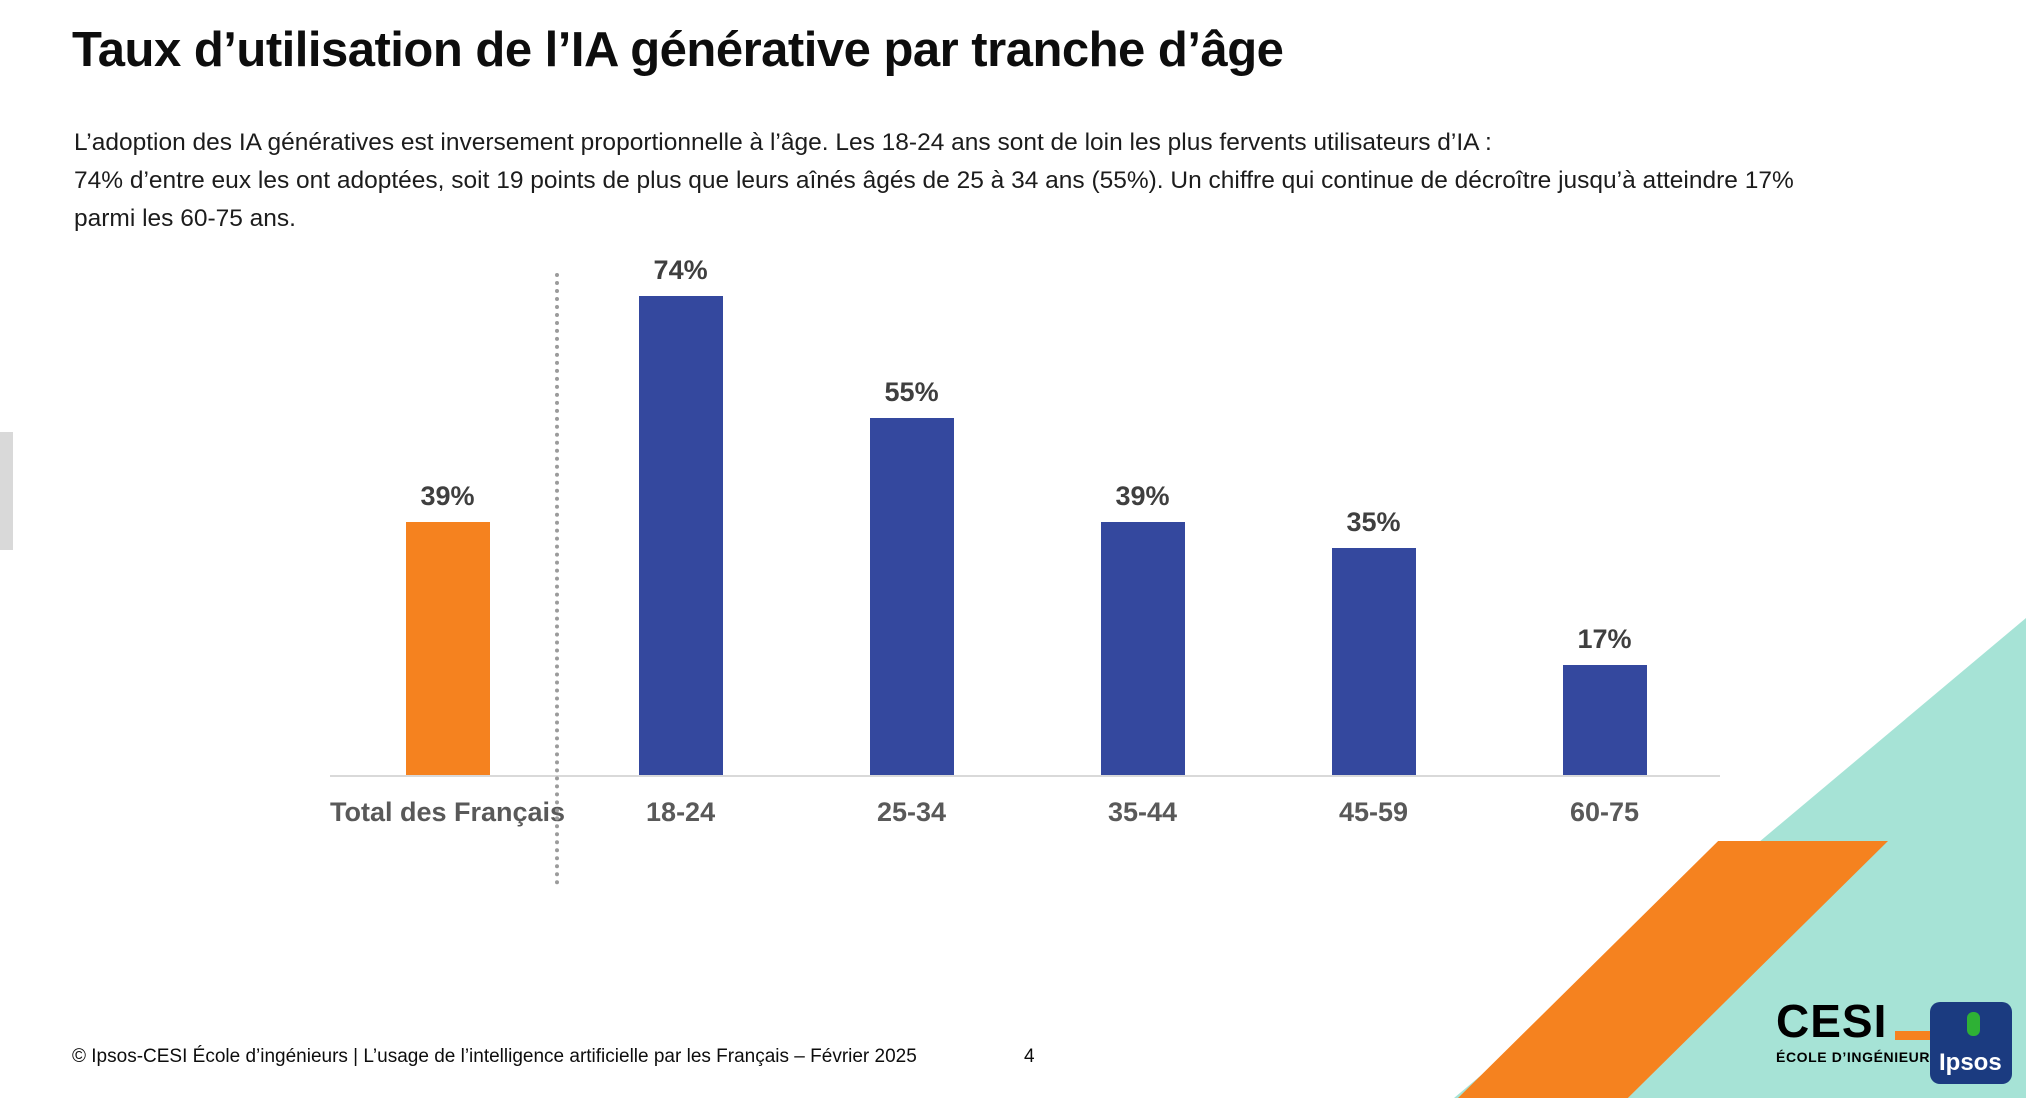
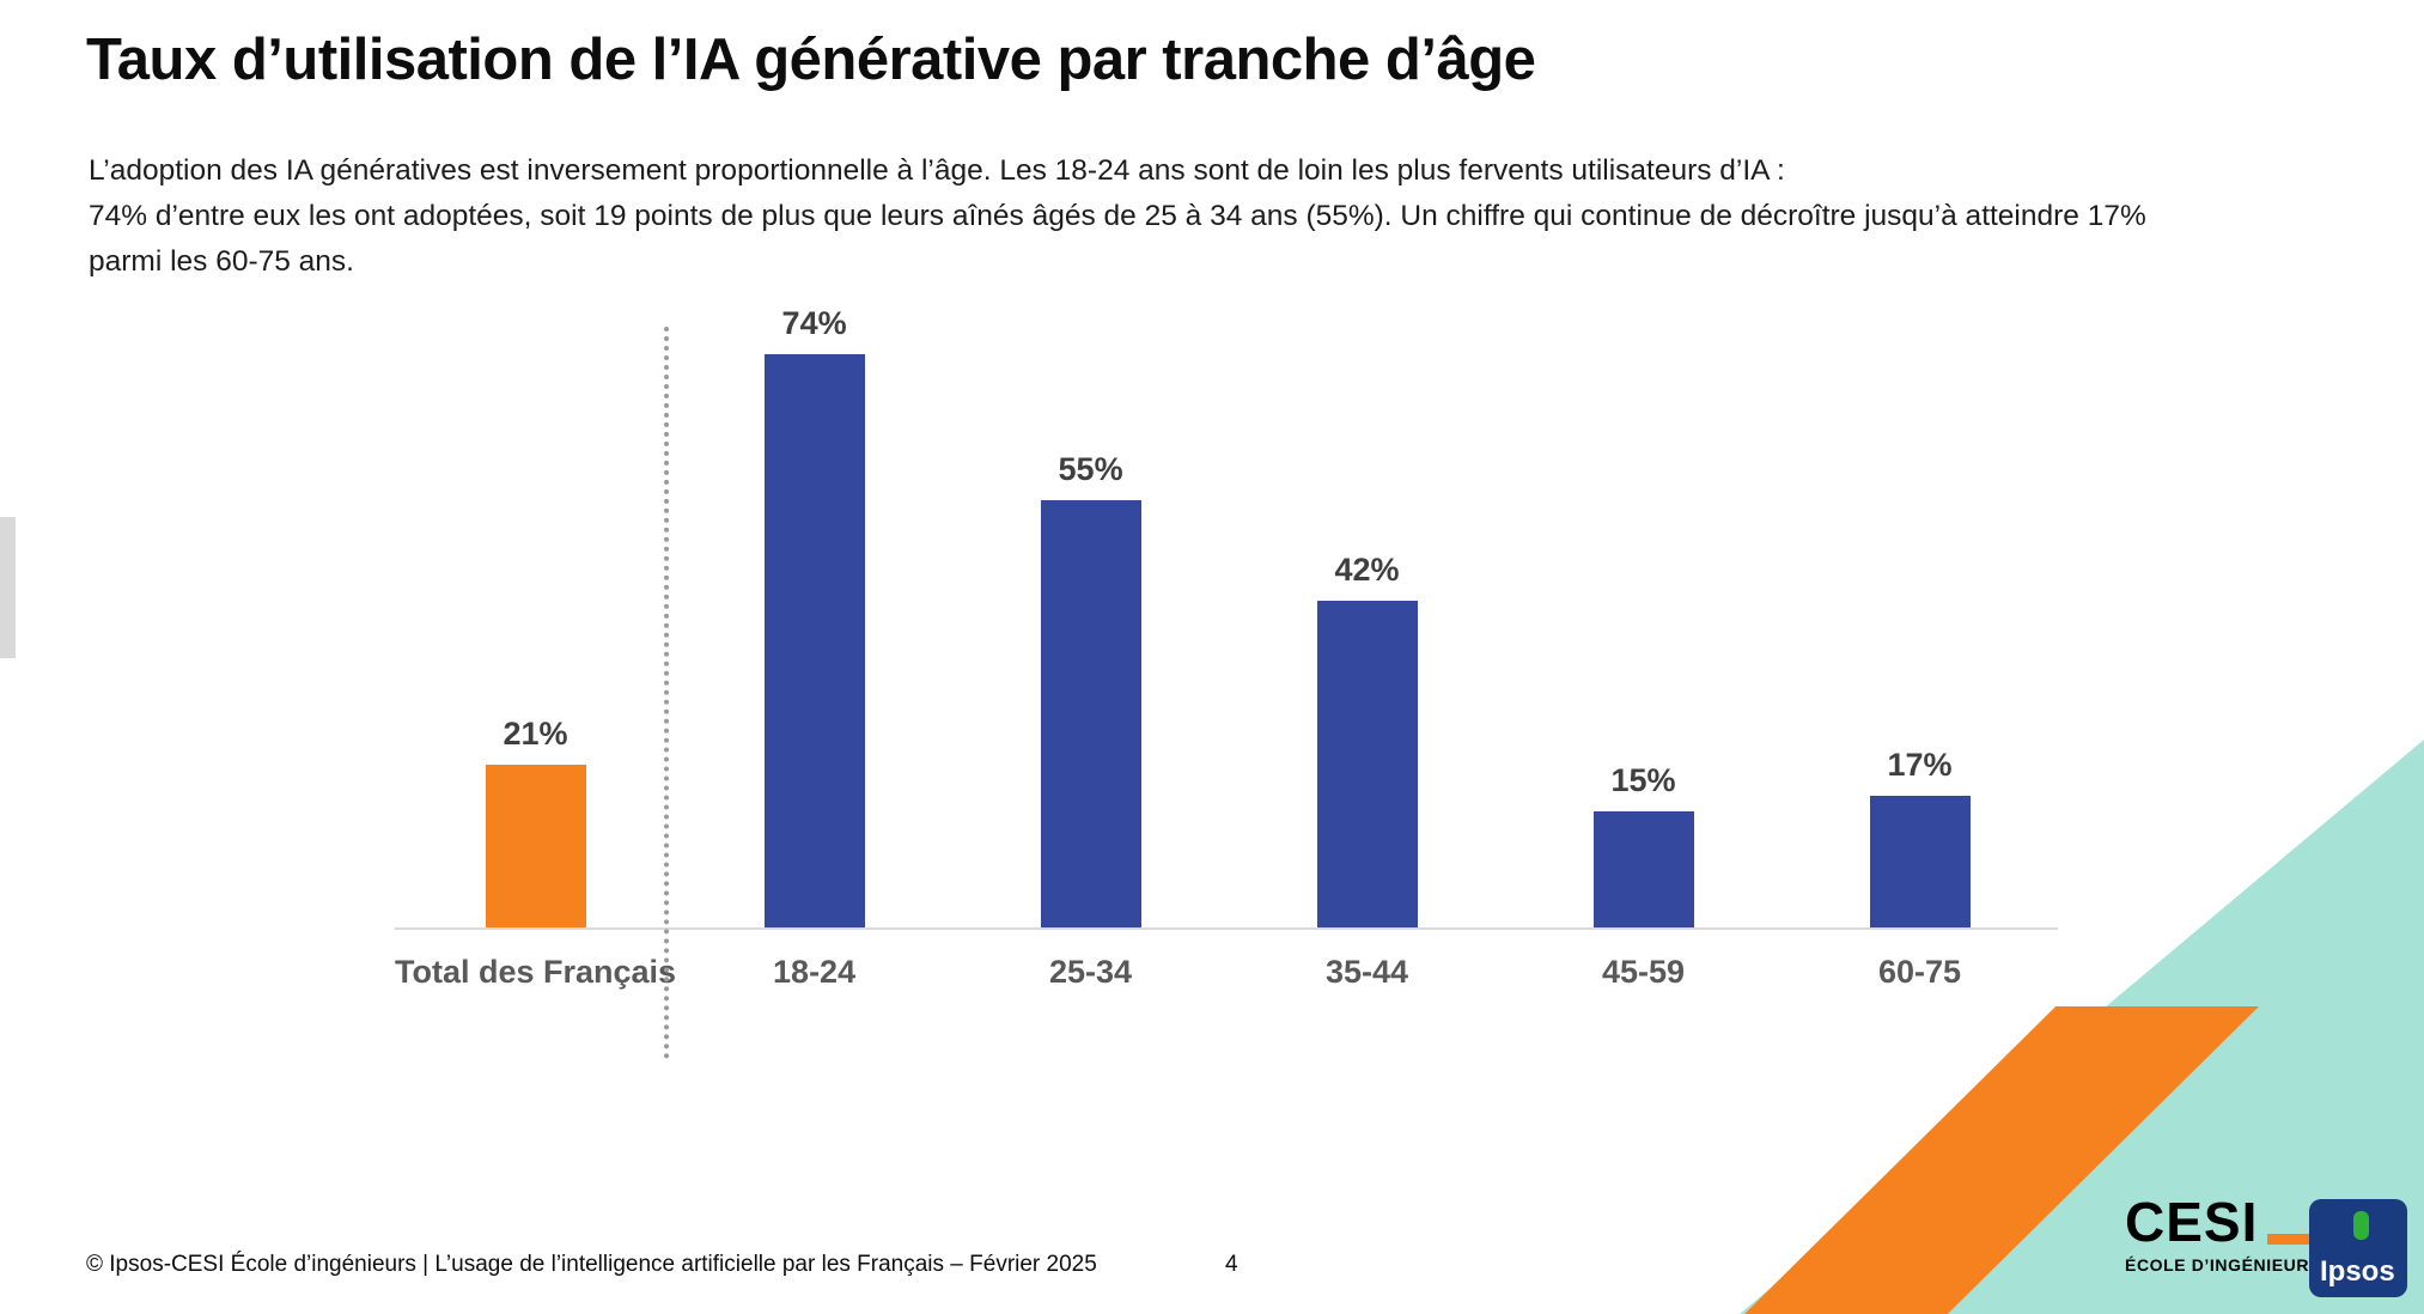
Total des Français: 39% -> 21%
35-44: 39% -> 42%
45-59: 35% -> 15%
